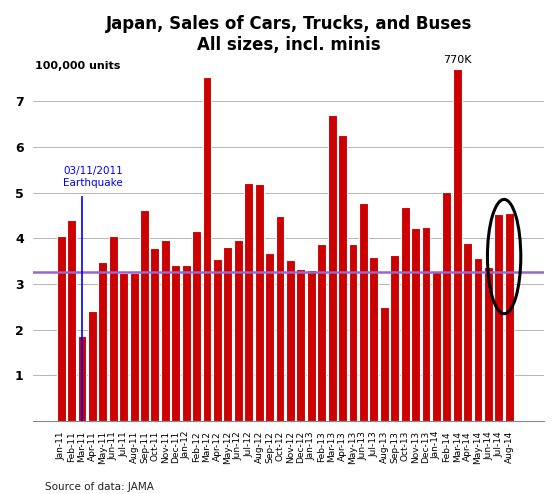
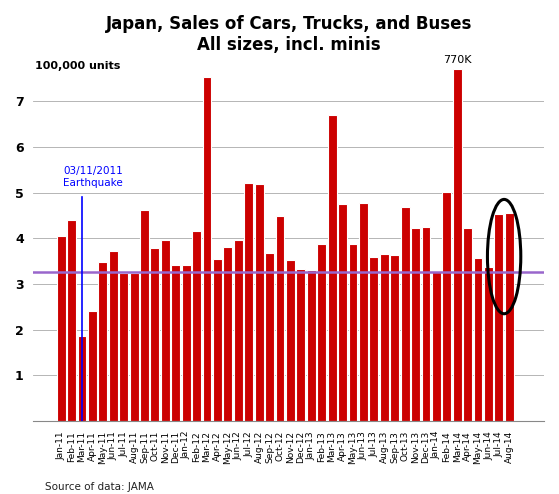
Jun-11: 4.05 -> 3.72
Apr-13: 6.25 -> 4.76
Aug-13: 2.50 -> 3.65
Apr-14: 3.90 -> 4.22
